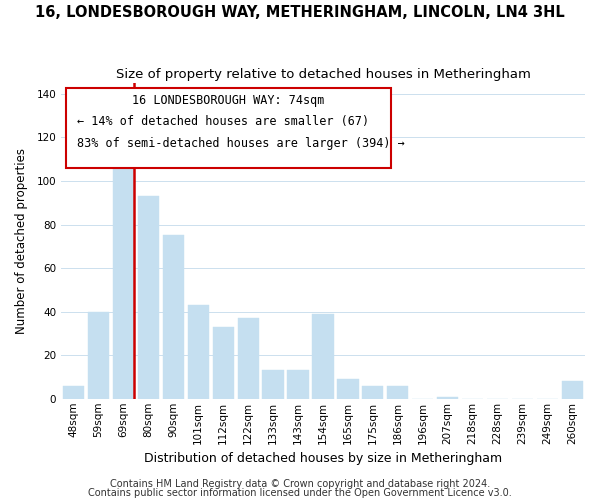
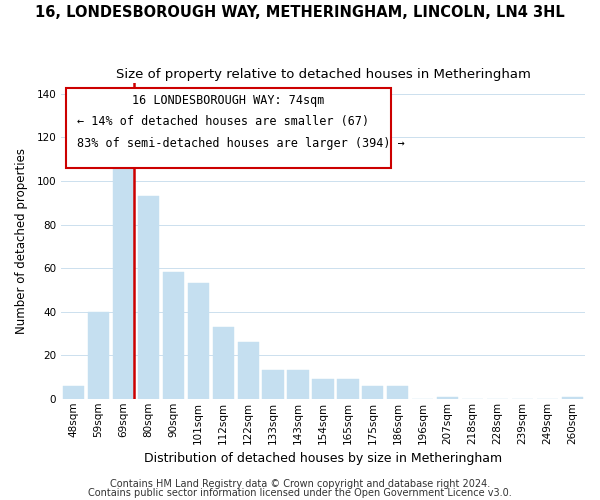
90sqm: 75 -> 58
101sqm: 43 -> 53
122sqm: 37 -> 26
154sqm: 39 -> 9
260sqm: 8 -> 1
